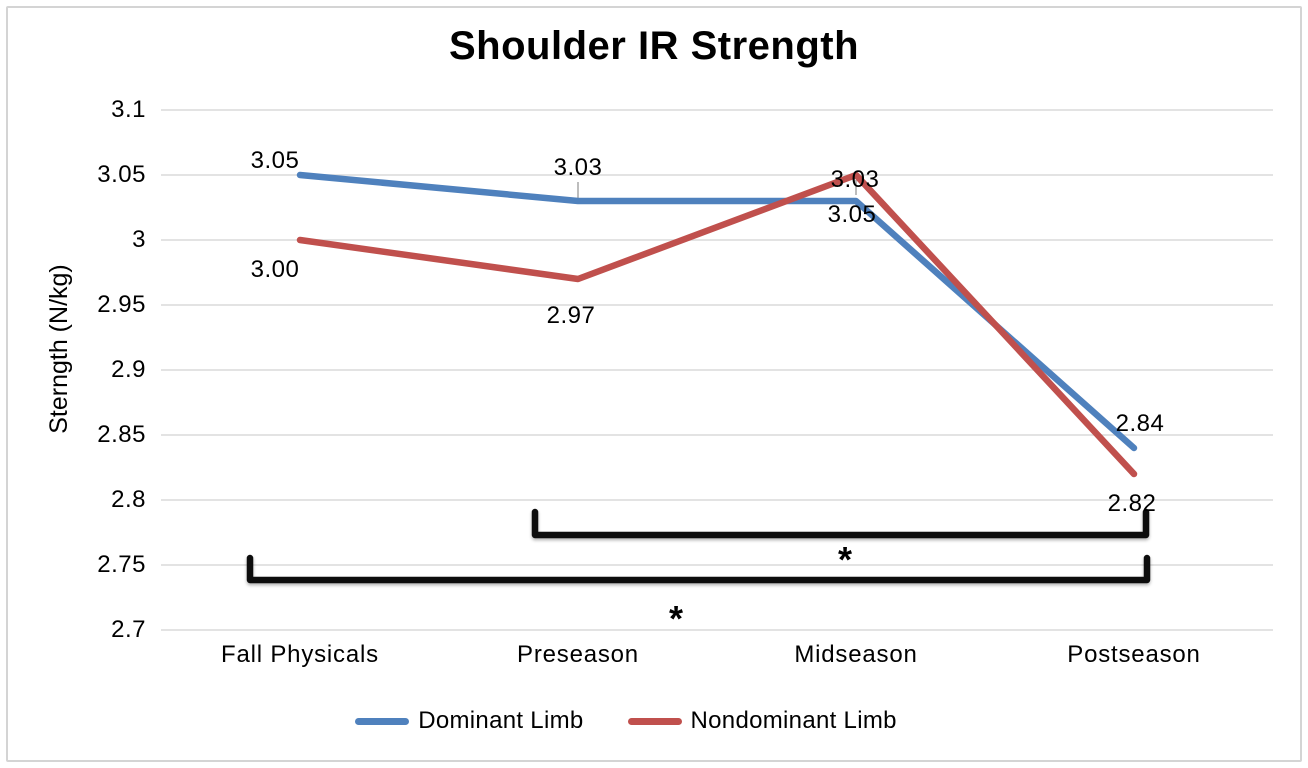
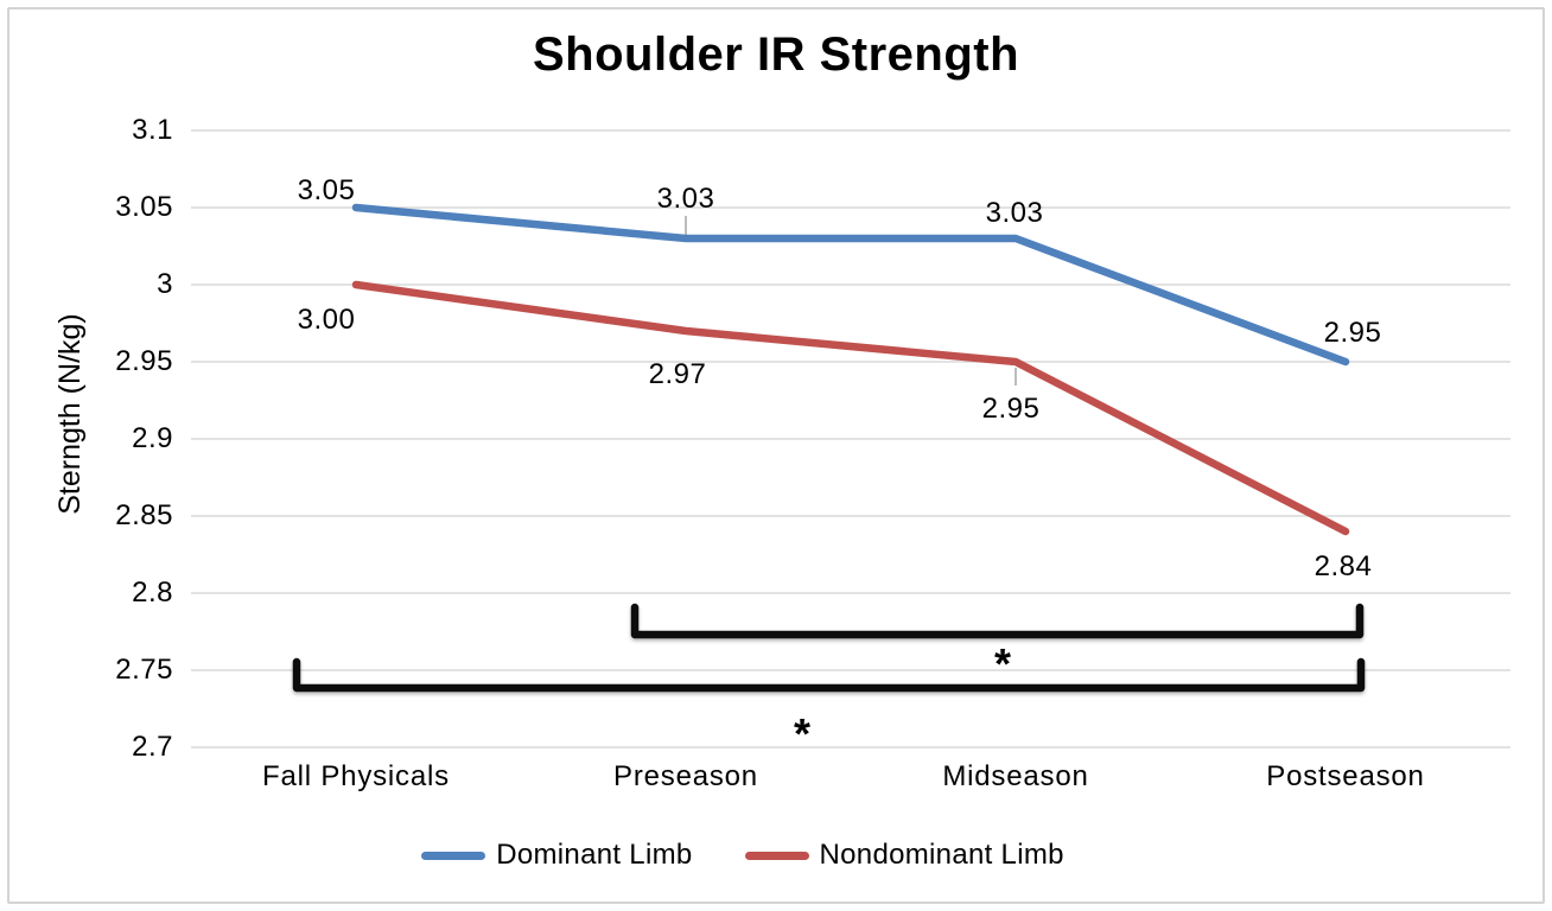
Nondominant Limb/Midseason: 3.05 -> 2.95
Dominant Limb/Postseason: 2.84 -> 2.95
Nondominant Limb/Postseason: 2.82 -> 2.84
